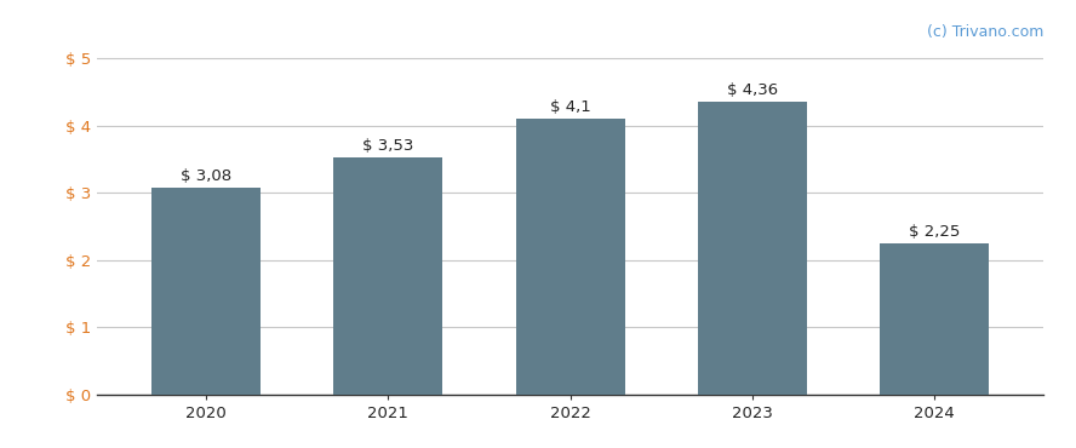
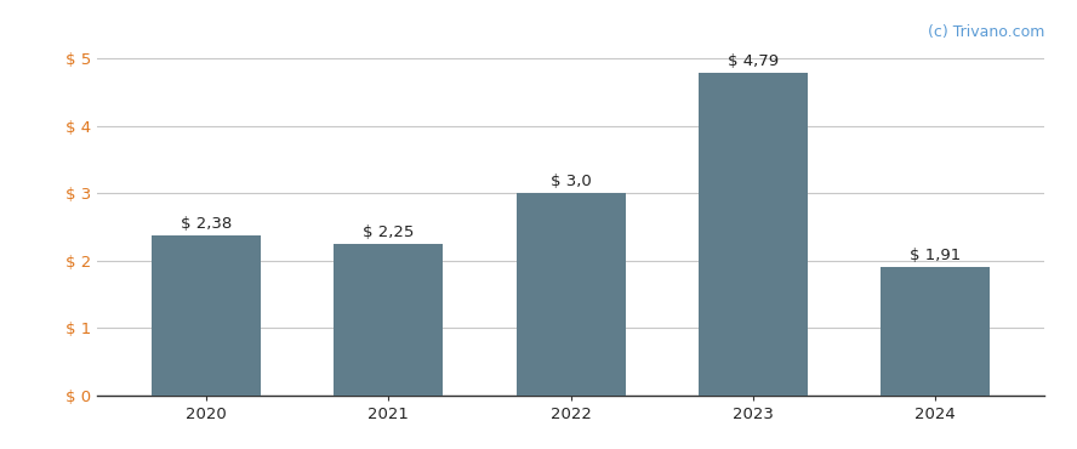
2020: 3,08 -> 2,38
2021: 3,53 -> 2,25
2022: 4,1 -> 3,0
2023: 4,36 -> 4,79
2024: 2,25 -> 1,91
